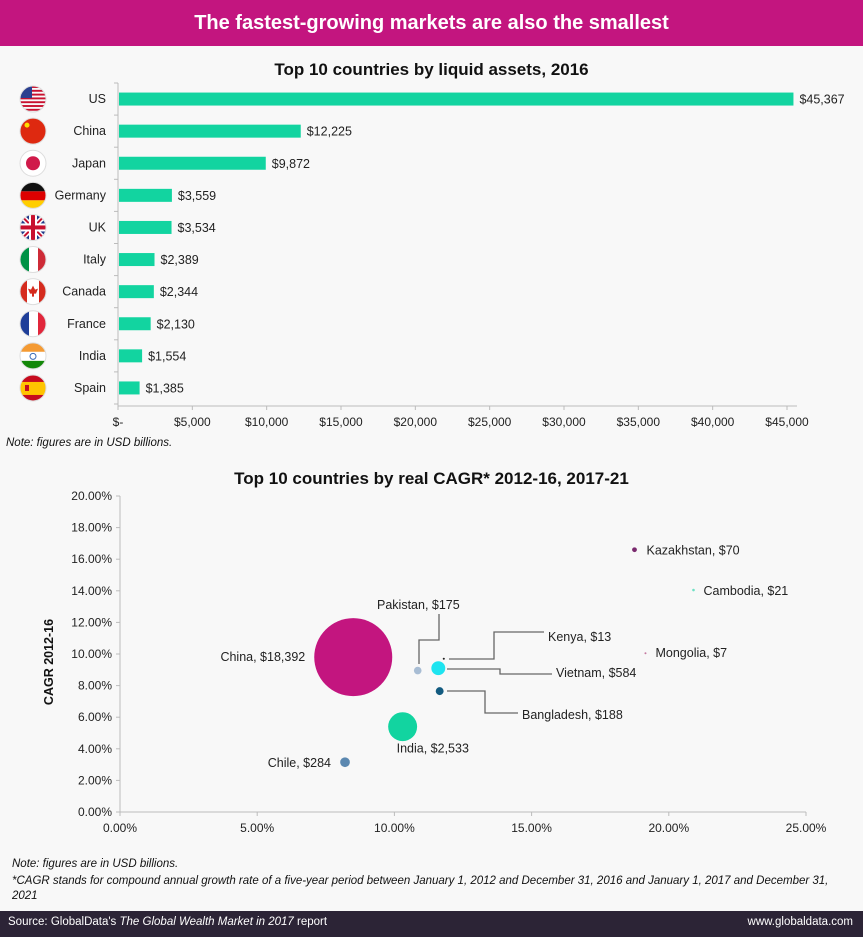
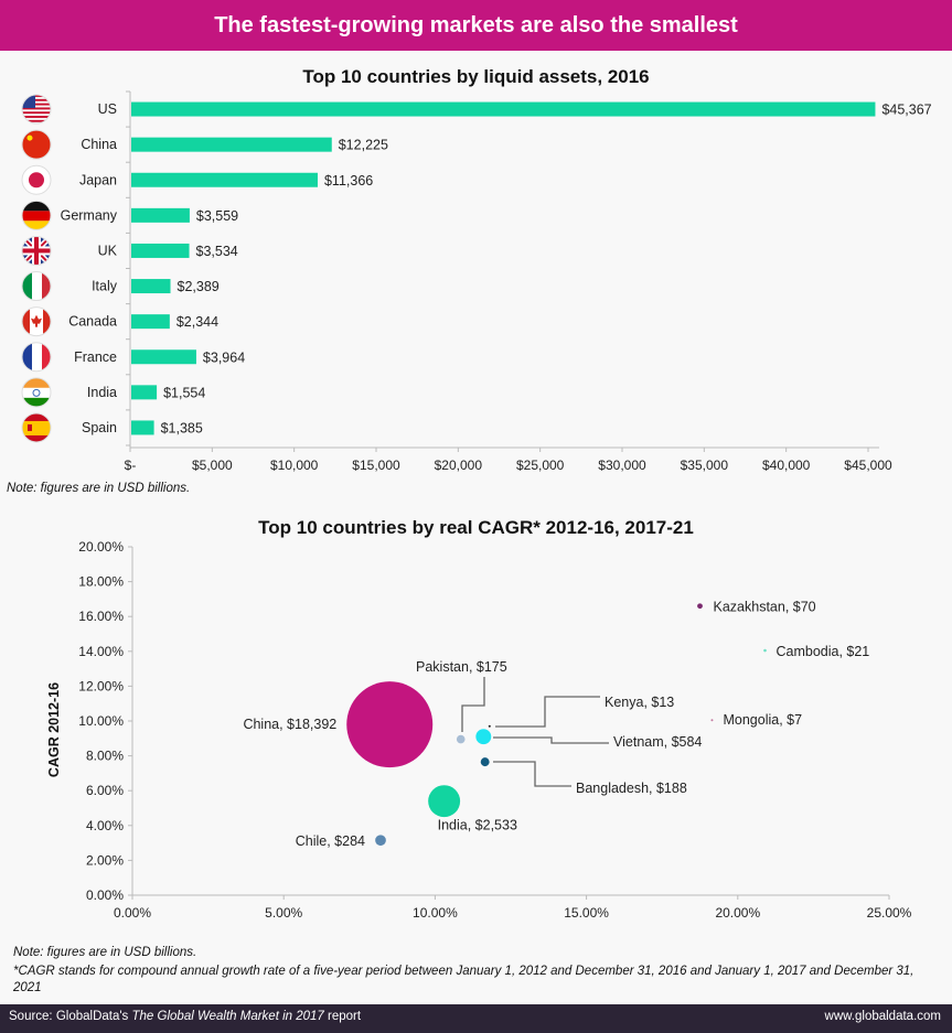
Top 10 countries by liquid assets, 2016/Japan: $9,872 -> $11,366
Top 10 countries by liquid assets, 2016/France: $2,130 -> $3,964
